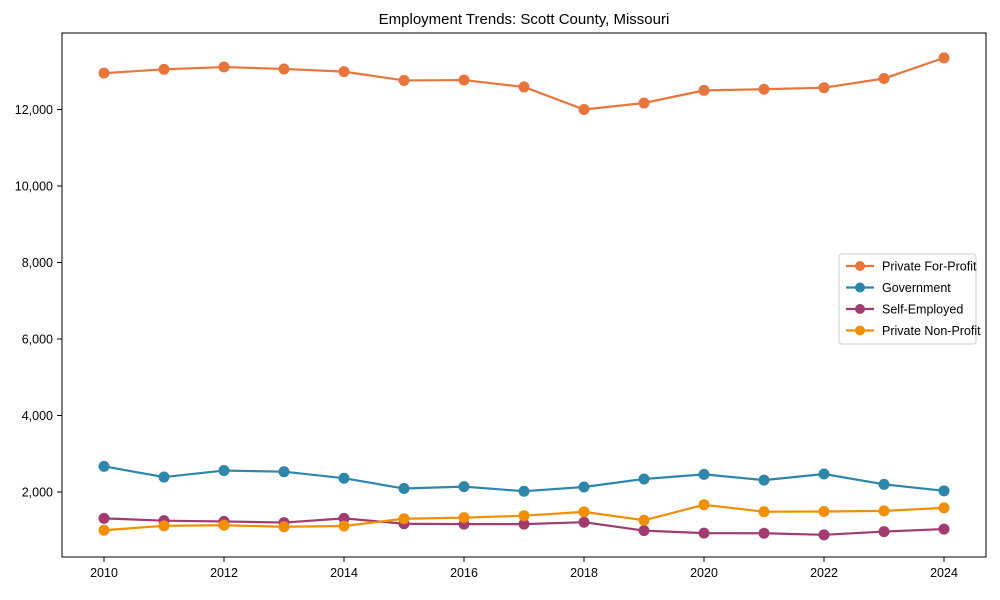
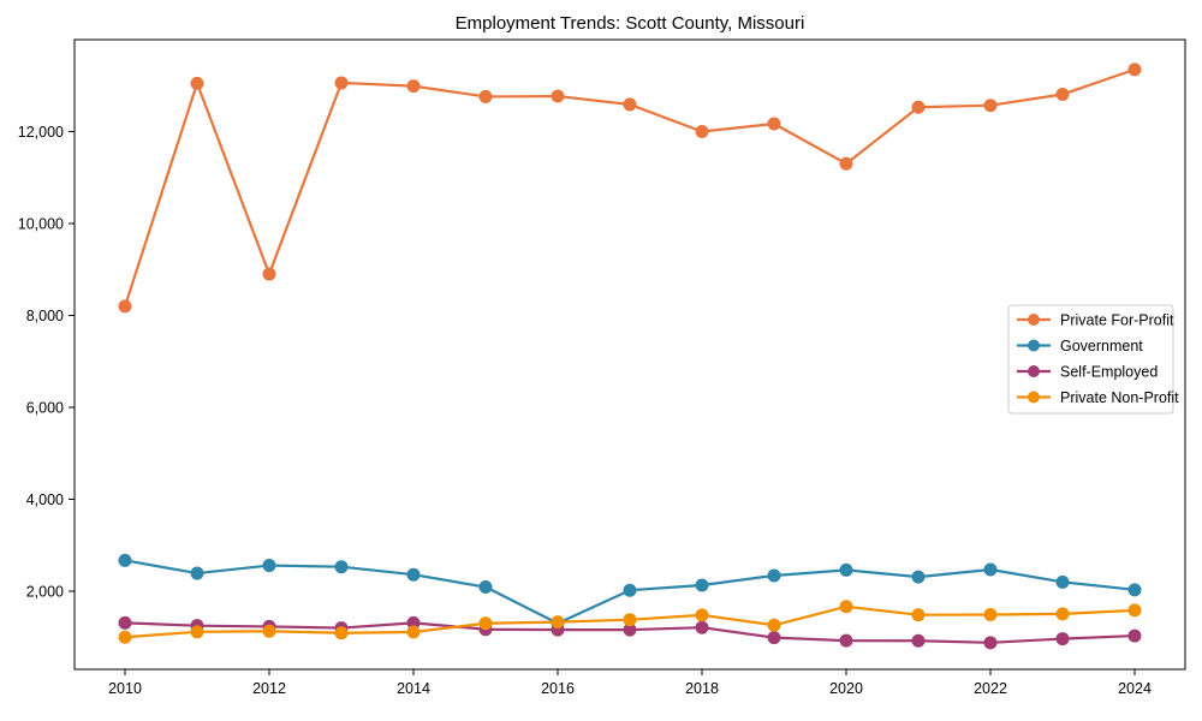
Private For-Profit/2010: 13000 -> 8200
Private For-Profit/2012: 13100 -> 8900
Government/2016: 2100 -> 1300
Private For-Profit/2020: 12500 -> 11300
